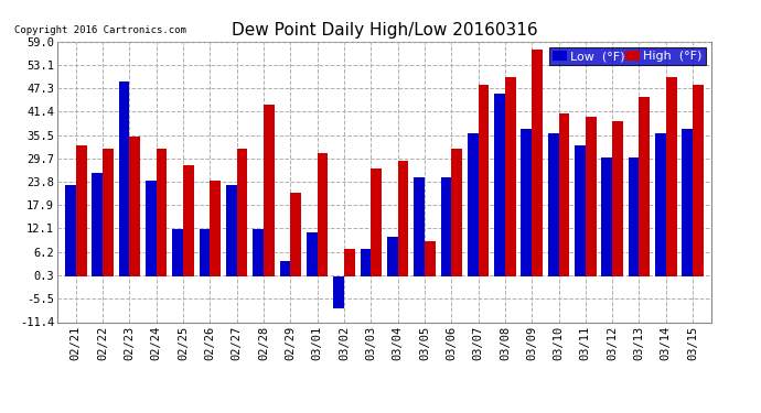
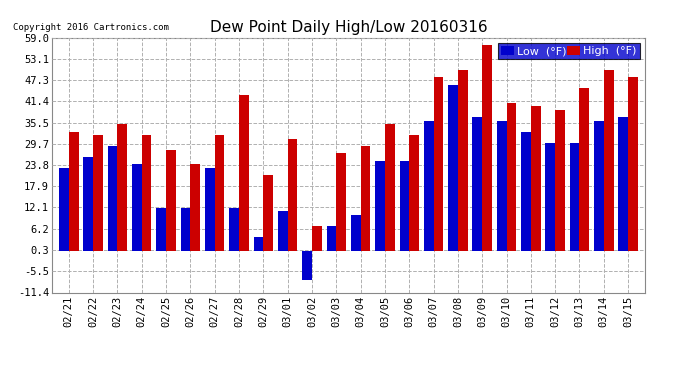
Low (°F)/02/23: 49 -> 29
High (°F)/03/05: 9 -> 35
